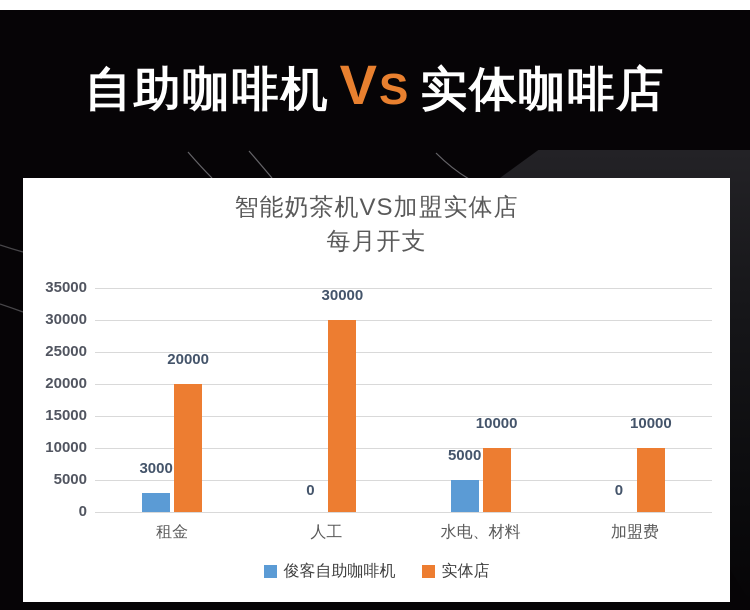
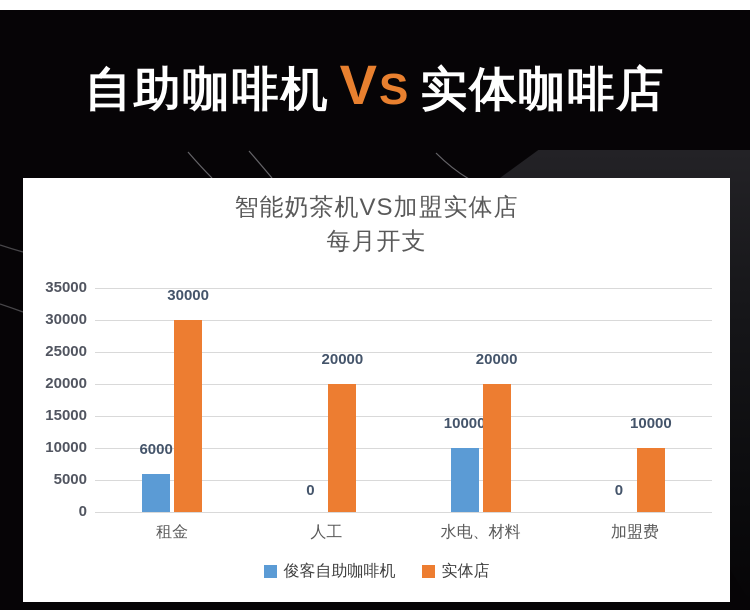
俊客自助咖啡机/租金: 3000 -> 6000
实体店/租金: 20000 -> 30000
实体店/人工: 30000 -> 20000
俊客自助咖啡机/水电、材料: 5000 -> 10000
实体店/水电、材料: 10000 -> 20000
